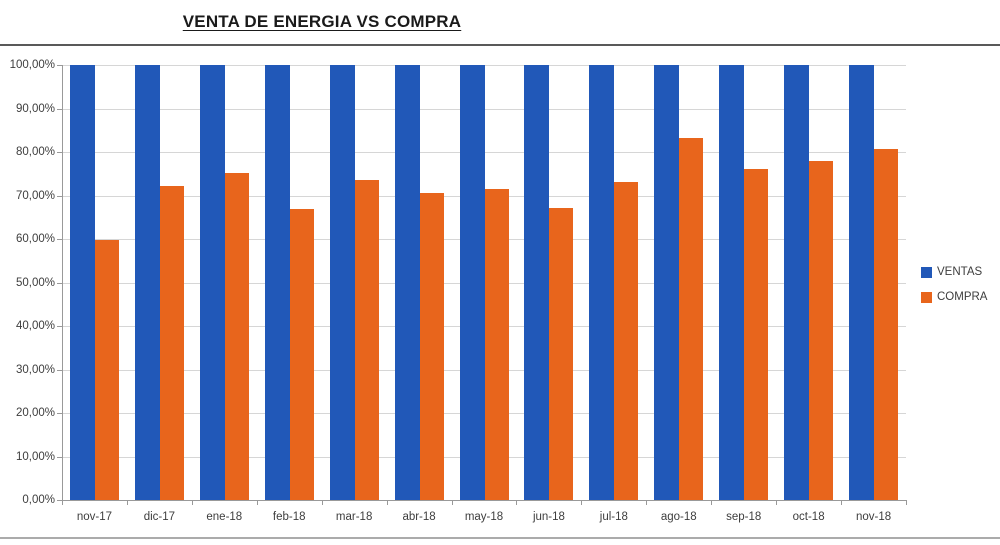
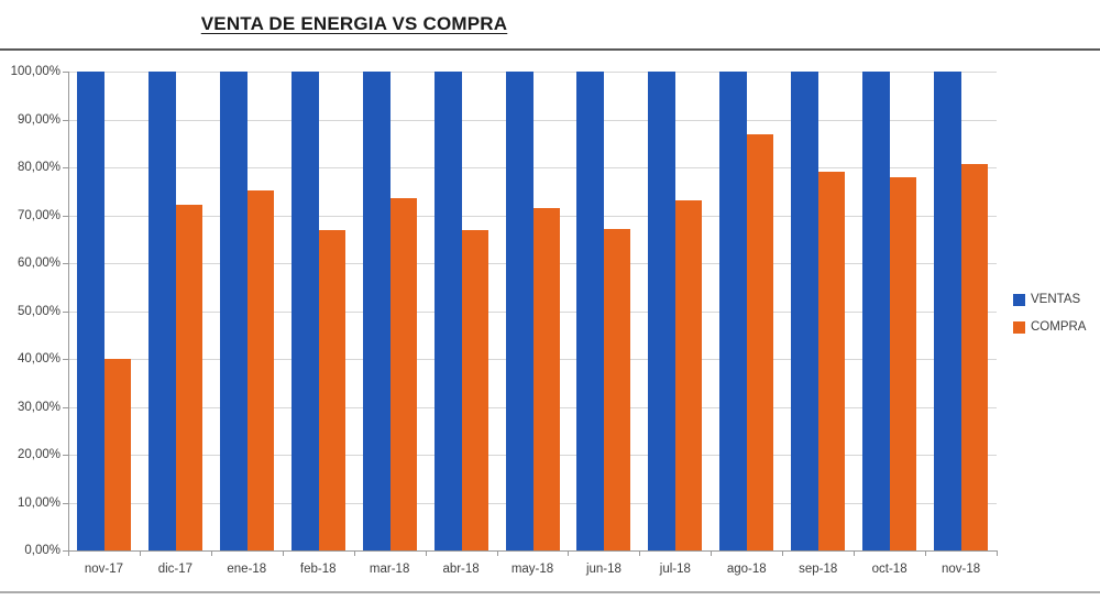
COMPRA/nov-17: 60% -> 40%
COMPRA/abr-18: 70% -> 67%
COMPRA/ago-18: 83% -> 87%
COMPRA/sep-18: 76% -> 79%
